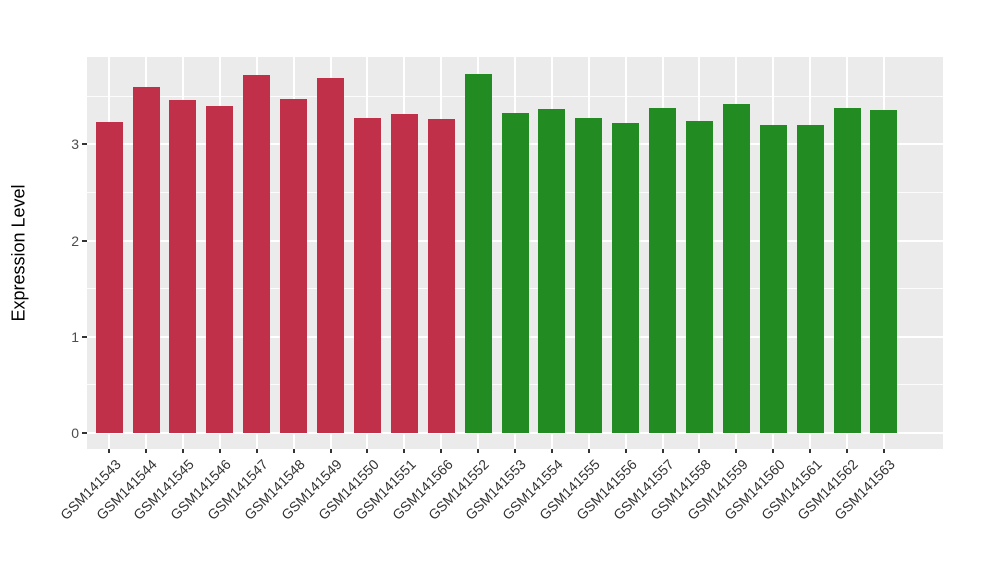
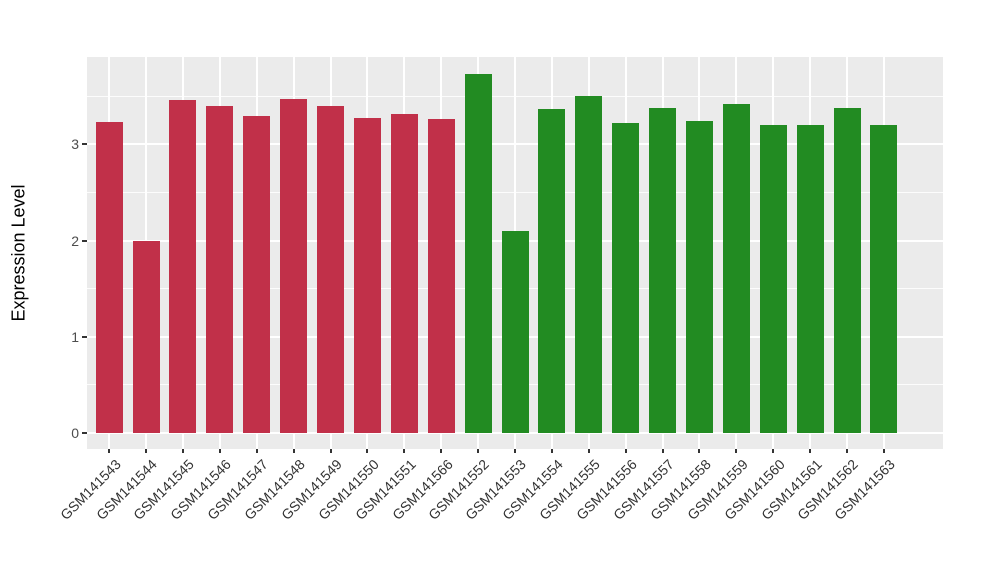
GSM141544: 3.6 -> 2.0
GSM141547: 3.7 -> 3.3
GSM141549: 3.7 -> 3.4
GSM141553: 3.3 -> 2.1
GSM141555: 3.3 -> 3.5
GSM141563: 3.4 -> 3.2
